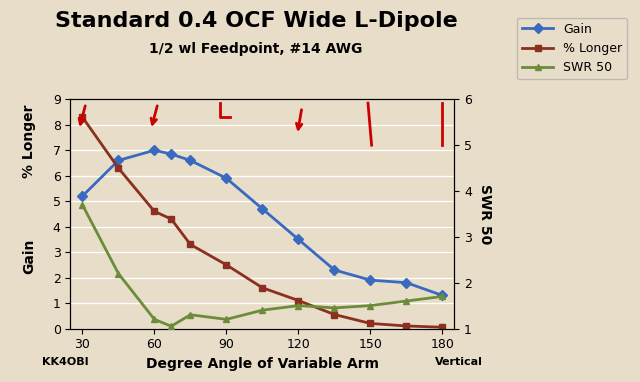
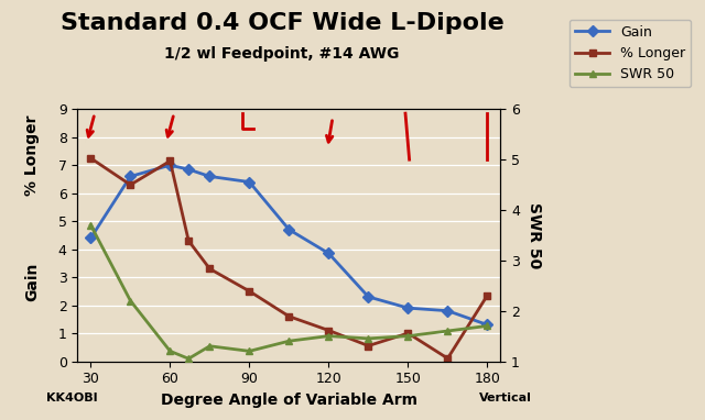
Gain/30: 5.20 -> 4.40
% Longer/30: 8.30 -> 7.25
% Longer/60: 4.60 -> 7.15
Gain/90: 5.90 -> 6.40
Gain/120: 3.50 -> 3.85
% Longer/150: 0.20 -> 1.00
% Longer/180: 0.05 -> 2.35
